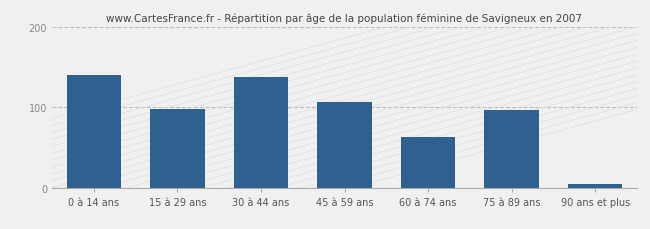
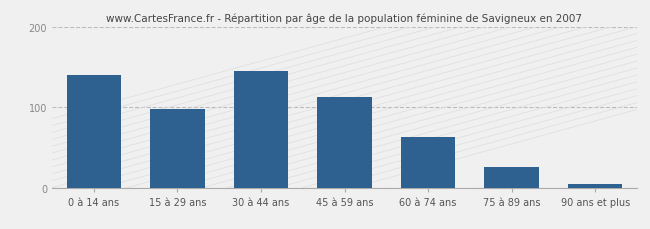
30 à 44 ans: 138 -> 145
45 à 59 ans: 106 -> 113
75 à 89 ans: 96 -> 25
